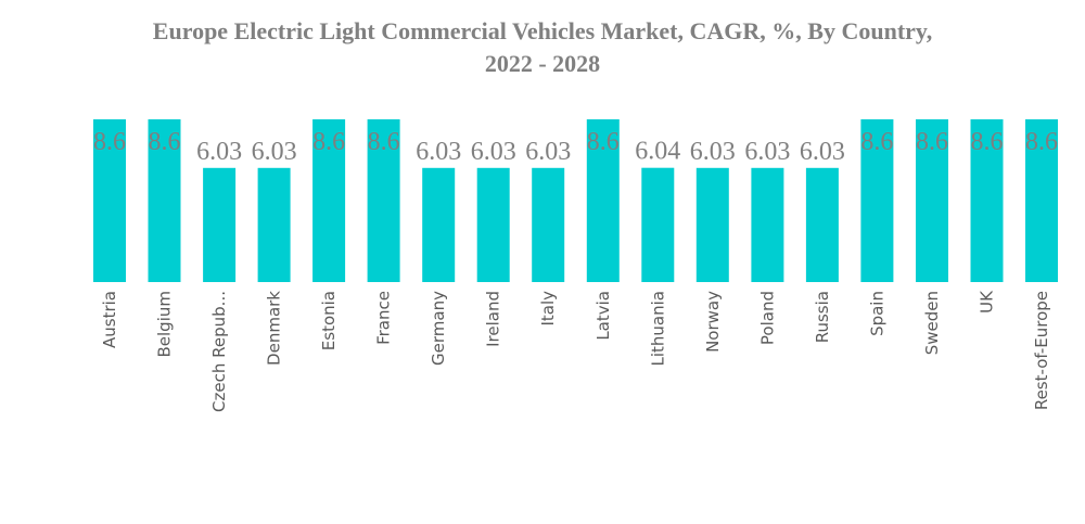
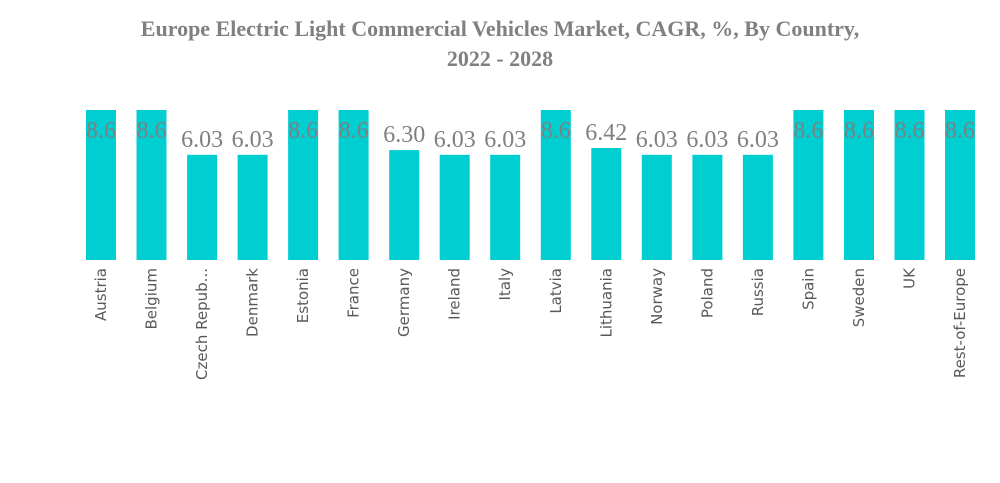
Germany: 6.03 -> 6.30
Lithuania: 6.04 -> 6.42
